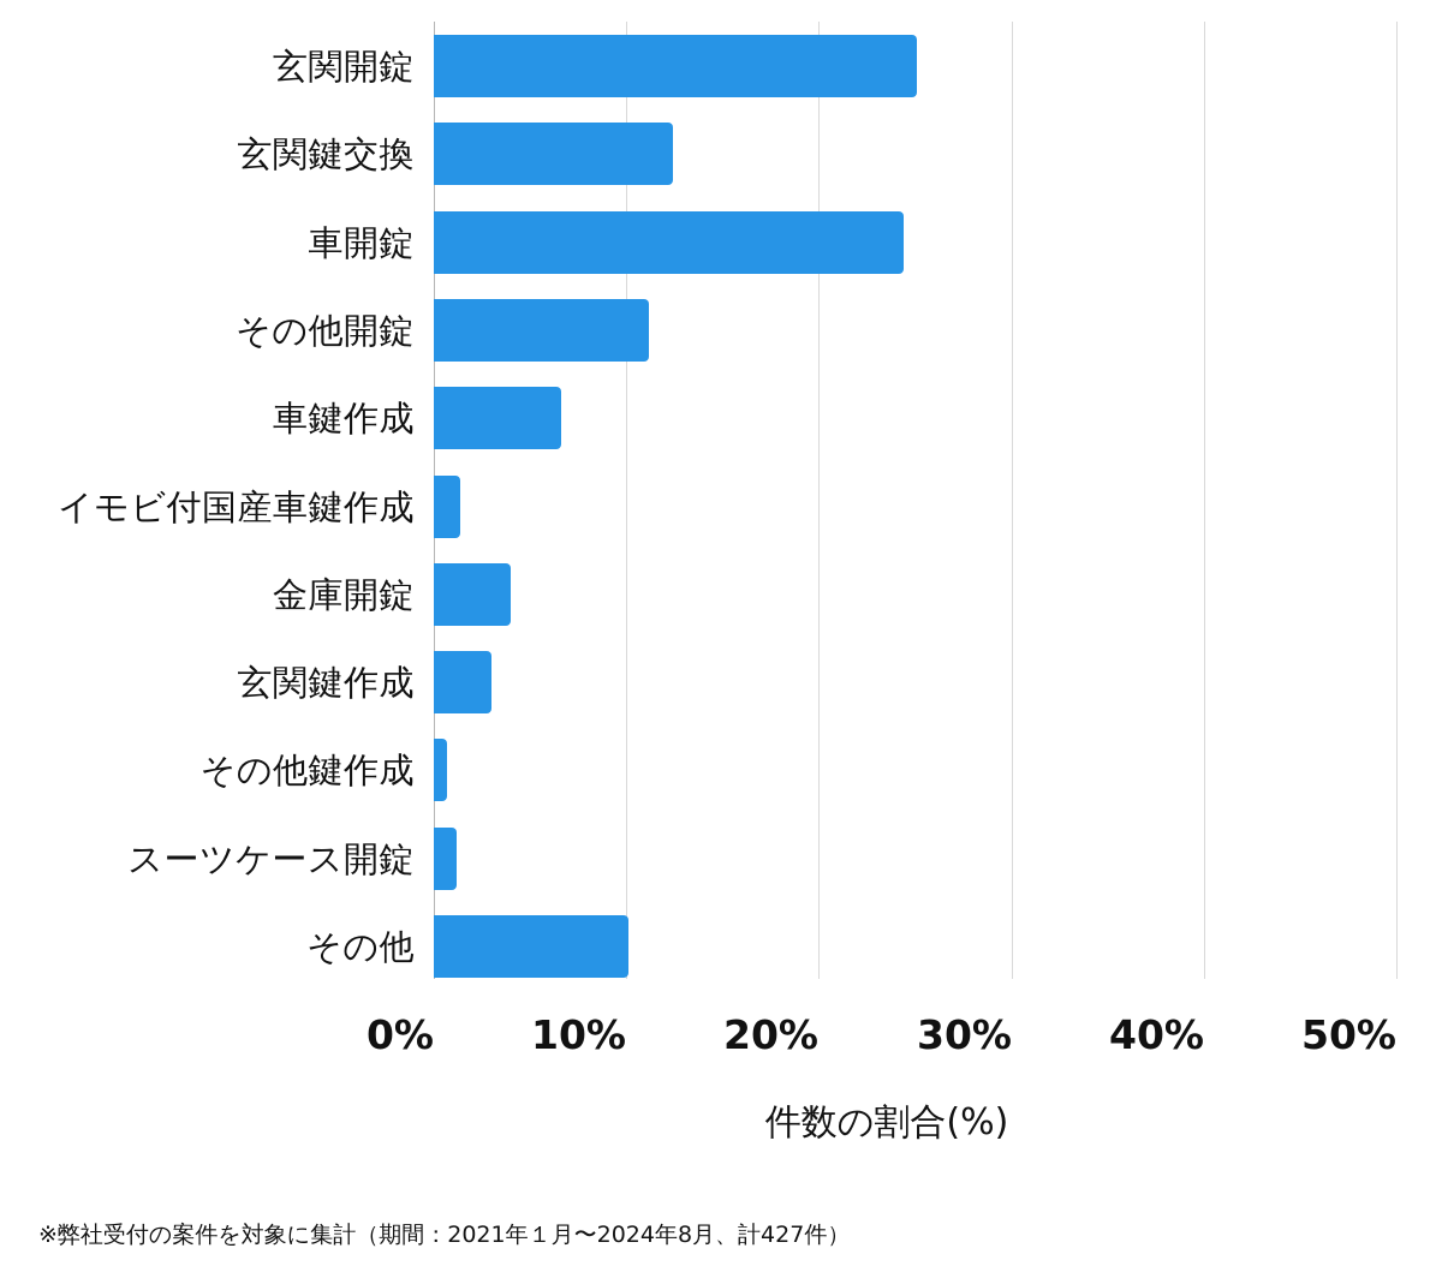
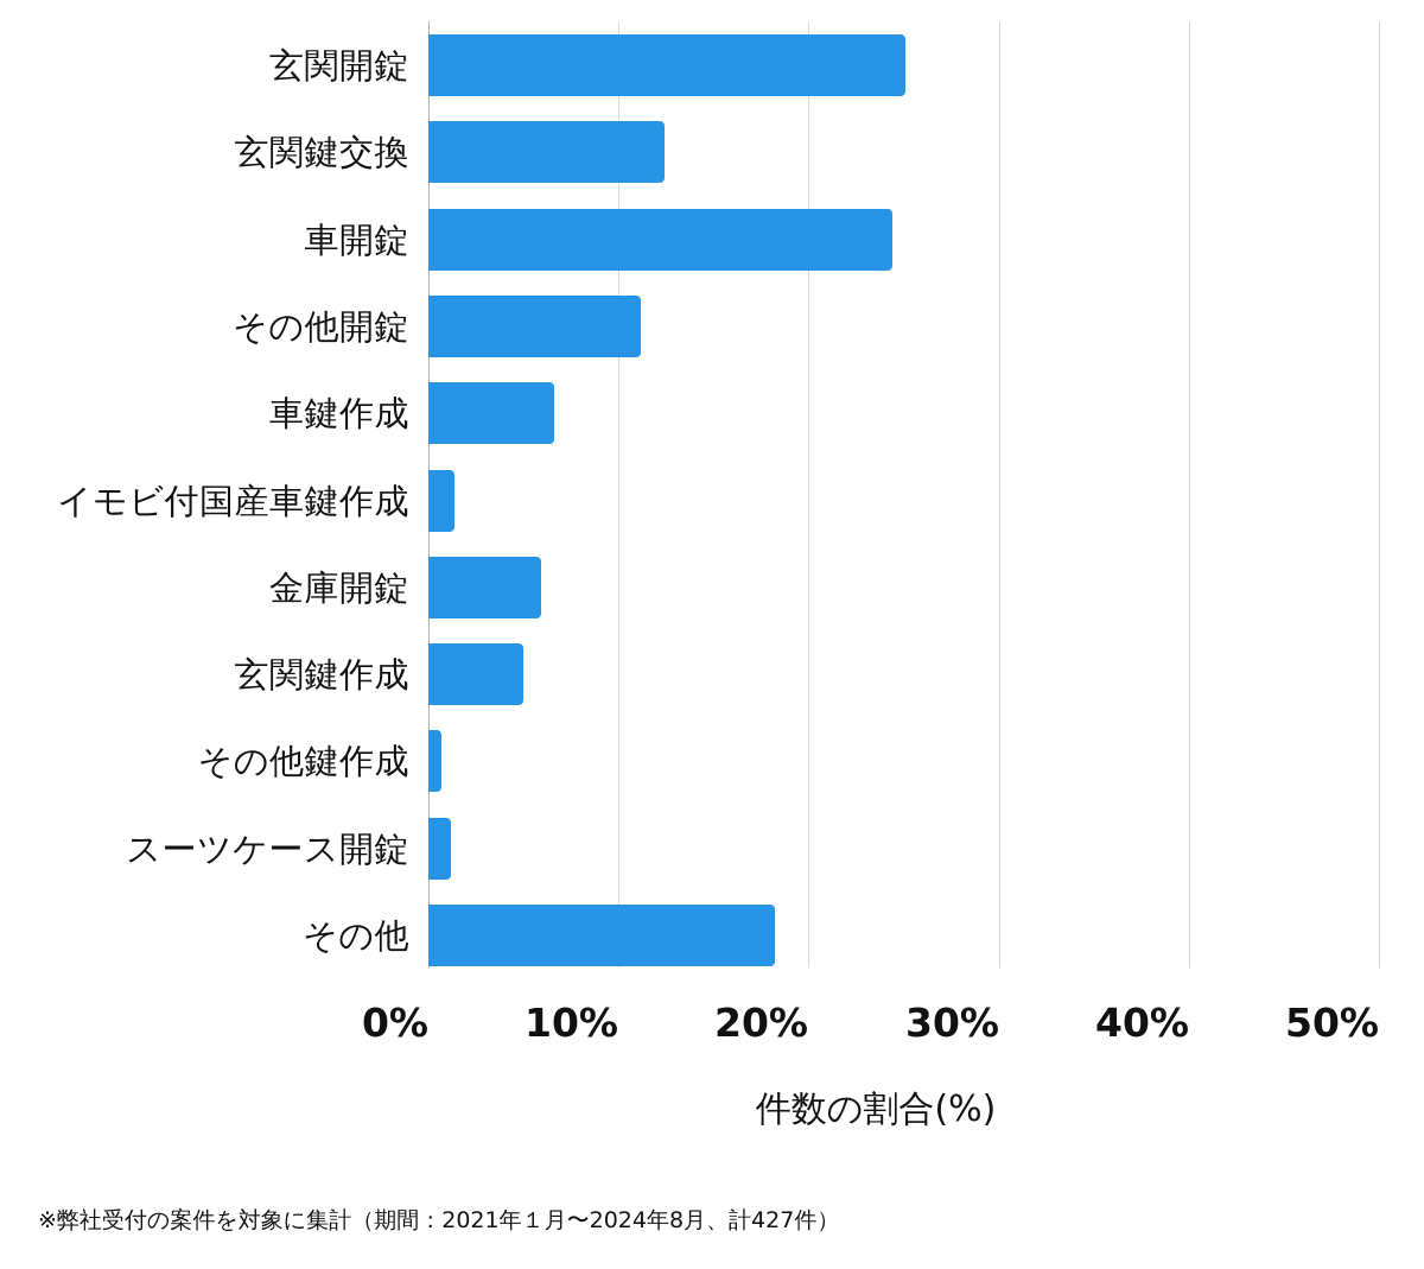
金庫開錠: 4.0% -> 5.9%
玄関鍵作成: 3.0% -> 5.0%
その他: 10.1% -> 18.2%
